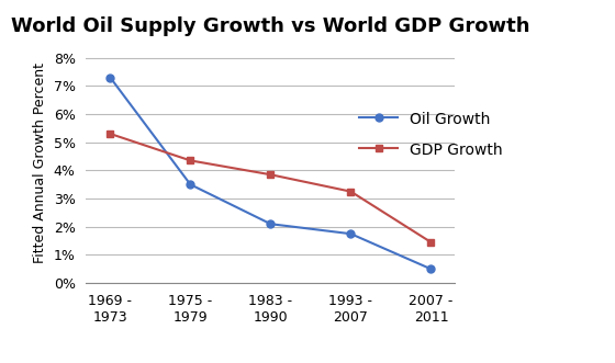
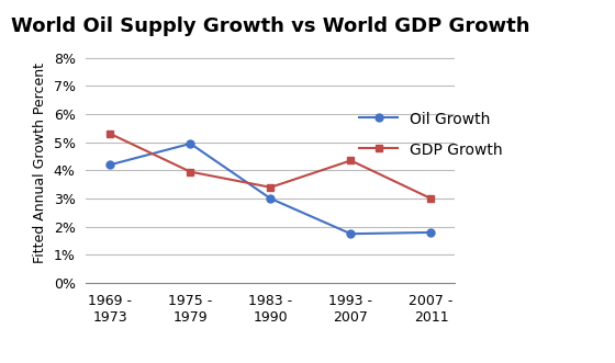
Oil Growth/1969 - 1973: 7.30% -> 4.20%
Oil Growth/1975 - 1979: 3.50% -> 4.95%
GDP Growth/1975 - 1979: 4.35% -> 3.95%
Oil Growth/1983 - 1990: 2.10% -> 3.00%
GDP Growth/1983 - 1990: 3.85% -> 3.40%
GDP Growth/1993 - 2007: 3.25% -> 4.35%
Oil Growth/2007 - 2011: 0.50% -> 1.80%
GDP Growth/2007 - 2011: 1.45% -> 3.00%
